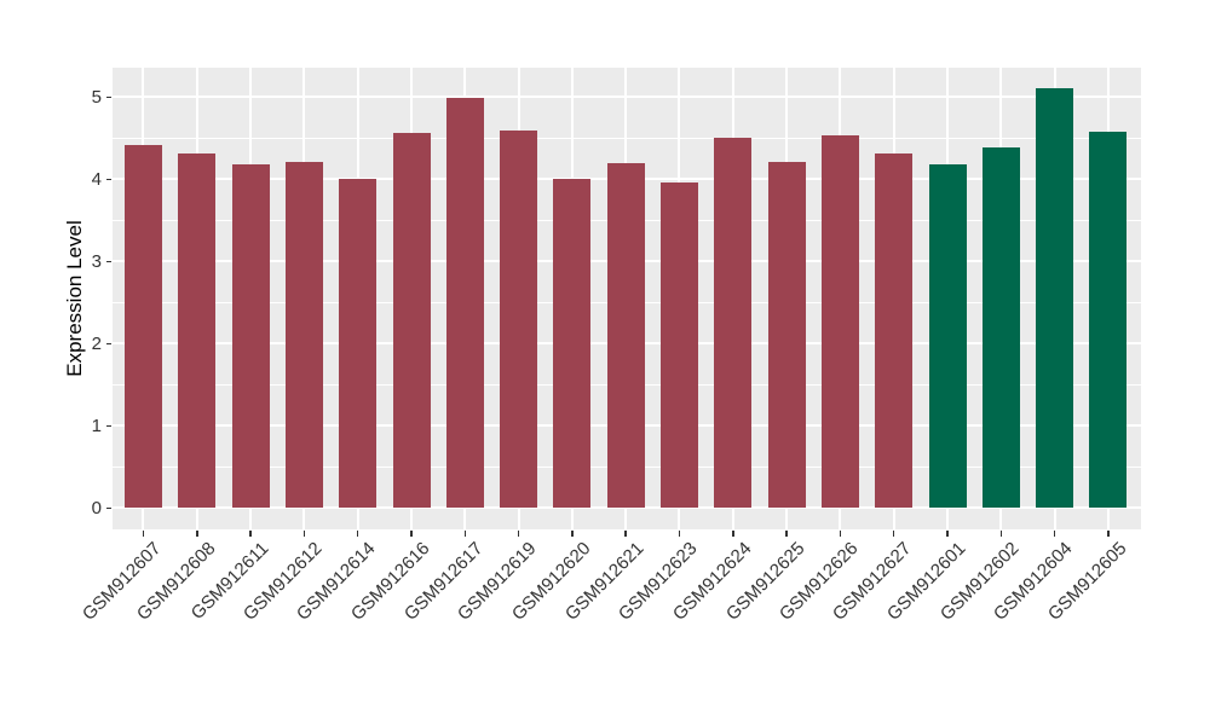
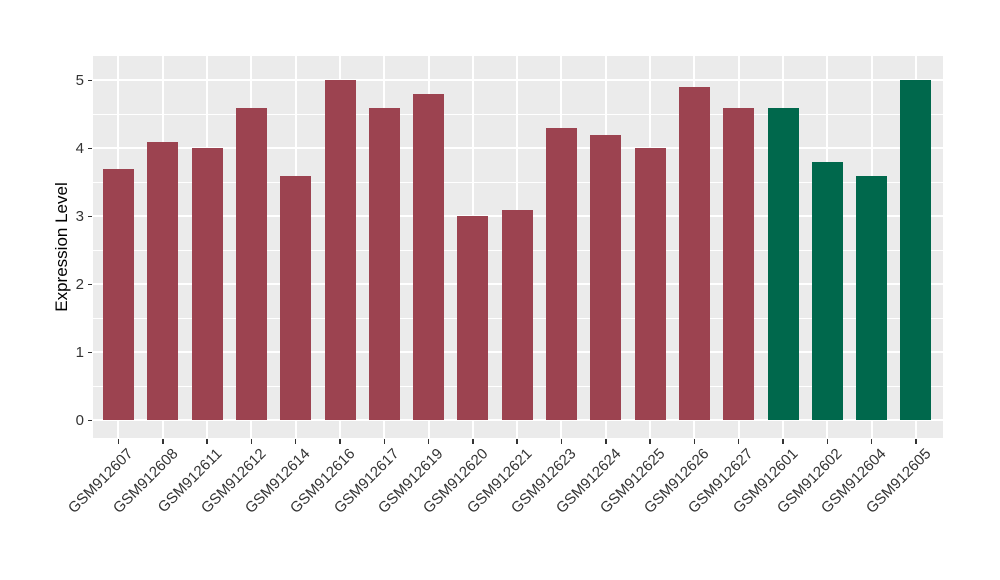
GSM912607: 4.4 -> 3.7
GSM912608: 4.3 -> 4.1
GSM912611: 4.2 -> 4.0
GSM912612: 4.2 -> 4.6
GSM912614: 4.0 -> 3.6
GSM912616: 4.6 -> 5.0
GSM912617: 5.0 -> 4.6
GSM912619: 4.6 -> 4.8
GSM912620: 4.0 -> 3.0
GSM912621: 4.2 -> 3.1
GSM912623: 4.0 -> 4.3
GSM912624: 4.5 -> 4.2
GSM912625: 4.2 -> 4.0
GSM912626: 4.5 -> 4.9
GSM912627: 4.3 -> 4.6
GSM912601: 4.2 -> 4.6
GSM912602: 4.4 -> 3.8
GSM912604: 5.1 -> 3.6
GSM912605: 4.6 -> 5.0
